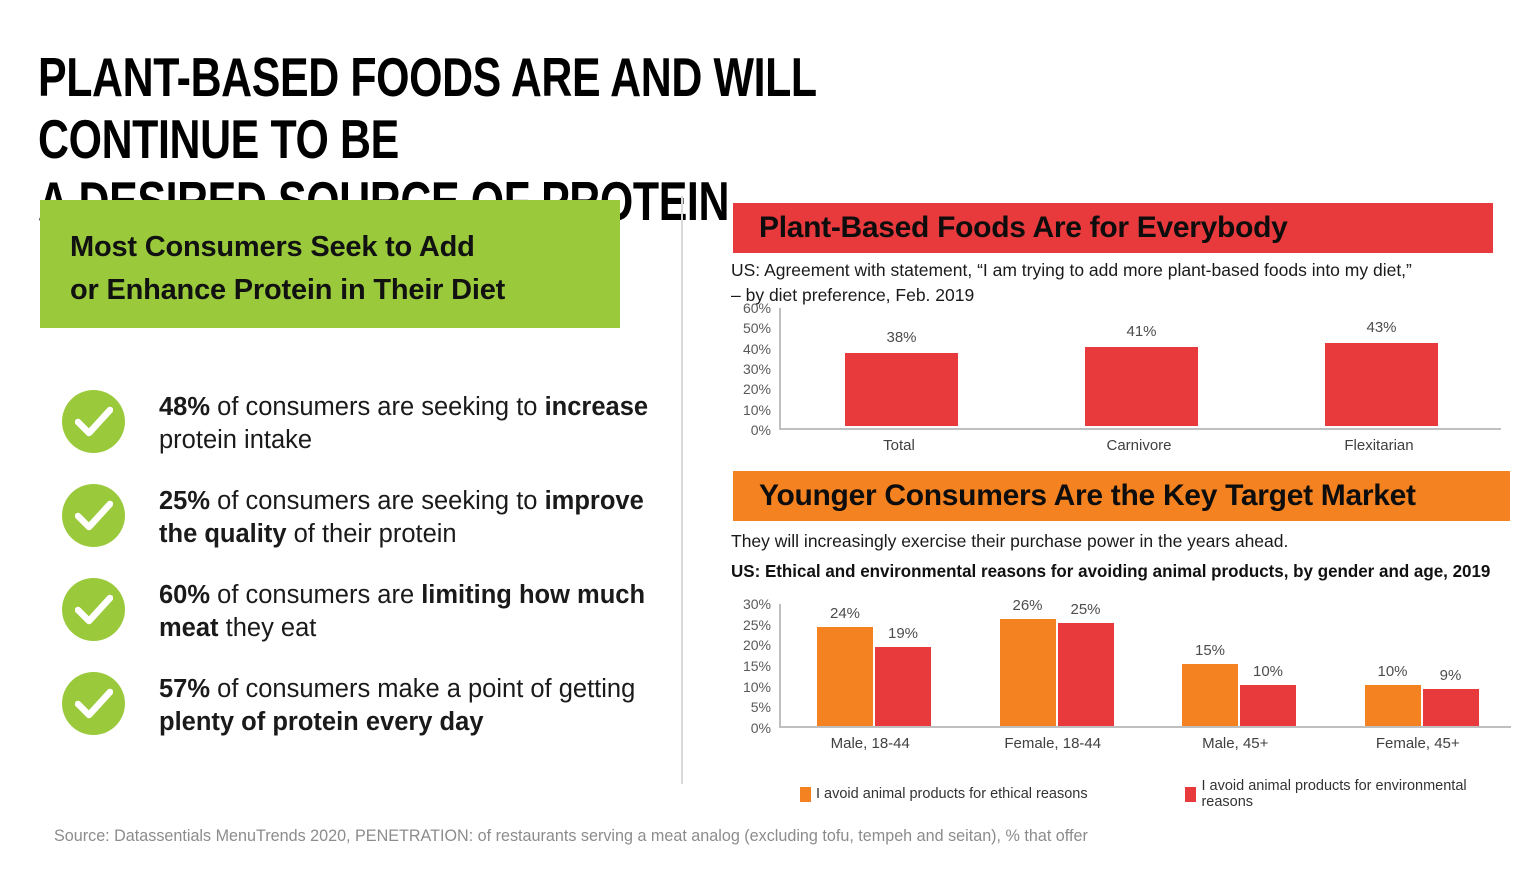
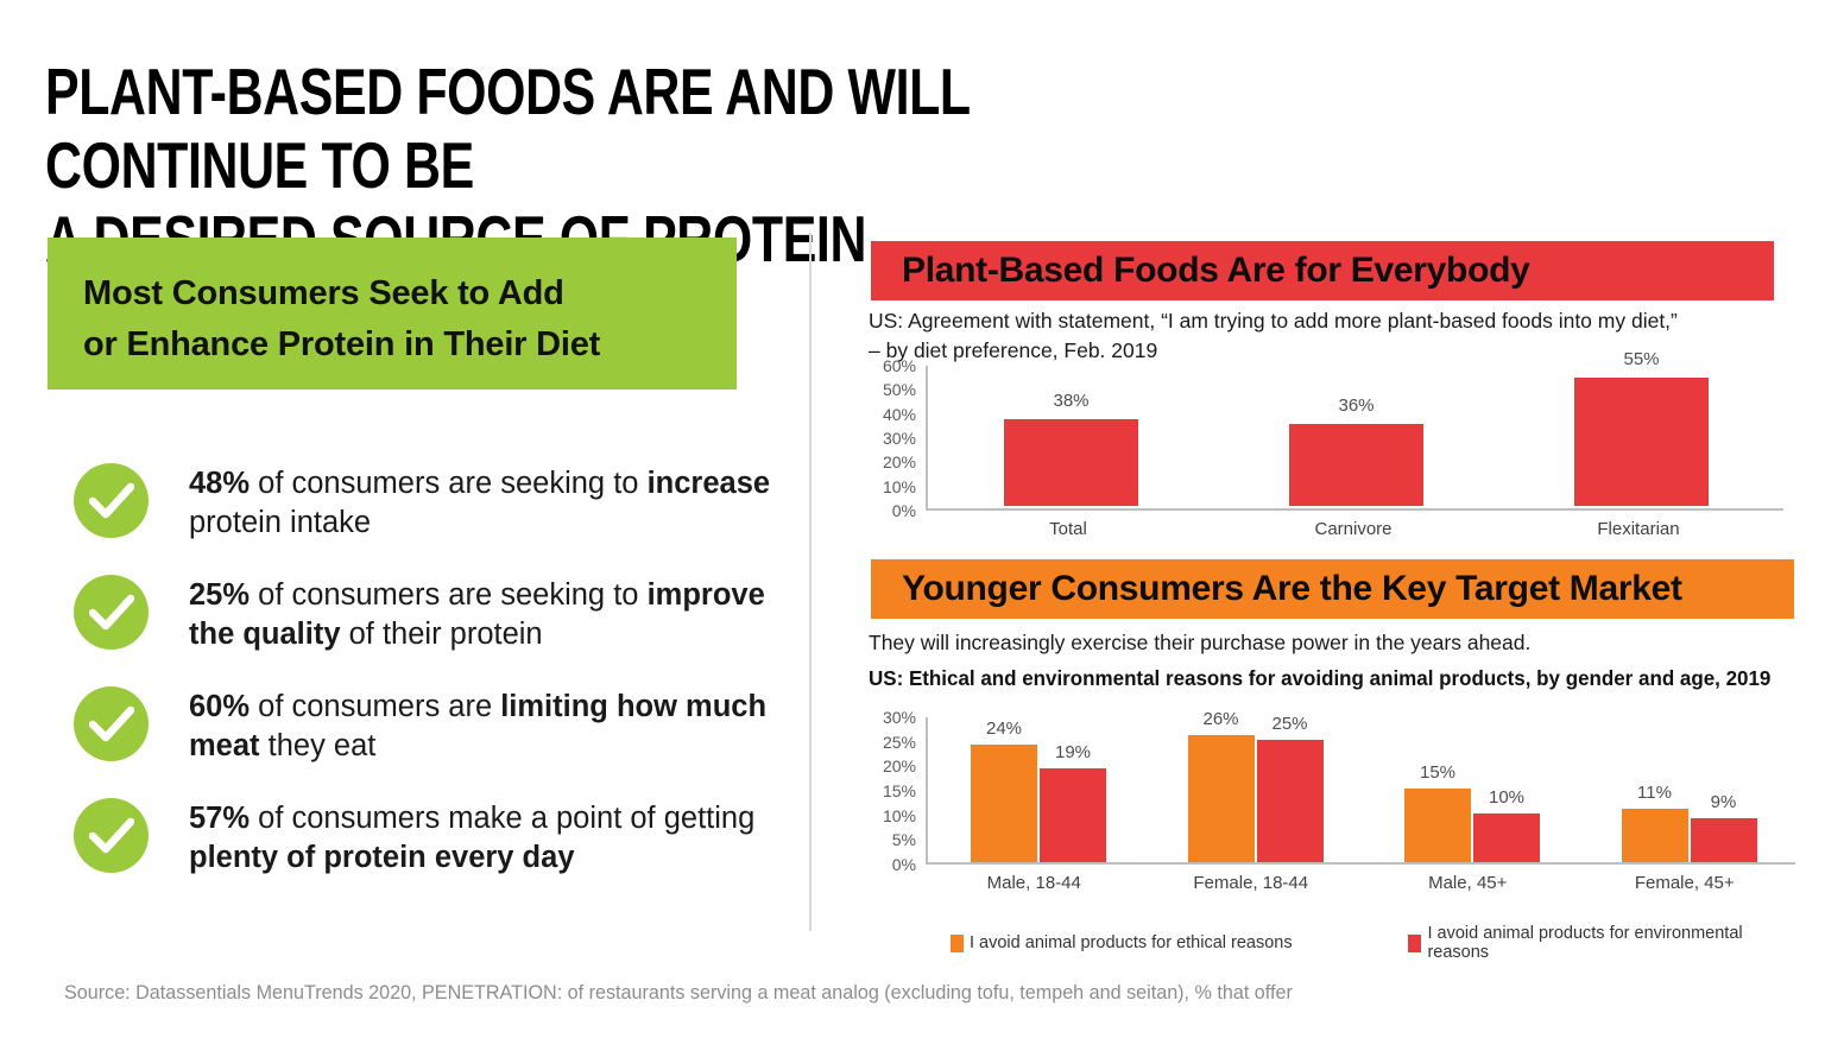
Plant-Based Foods Are for Everybody/Carnivore: 41% -> 36%
Plant-Based Foods Are for Everybody/Flexitarian: 43% -> 55%
Younger Consumers Are the Key Target Market/I avoid animal products for ethical reasons/Female, 45+: 10% -> 11%
